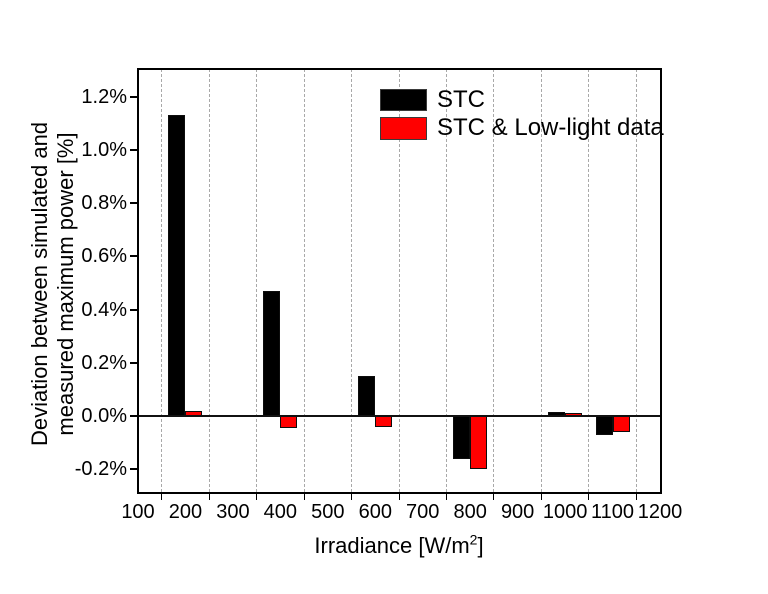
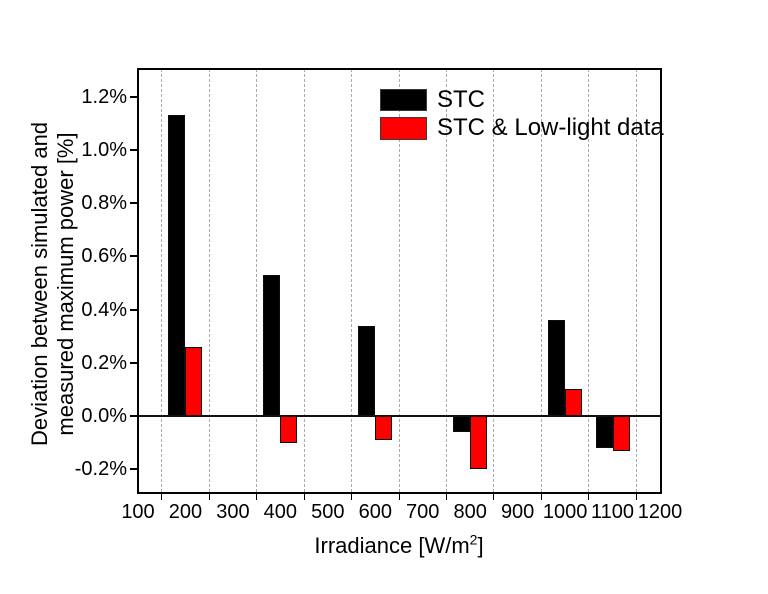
STC & Low-light data/200: 0.02% -> 0.26%
STC/400: 0.47% -> 0.53%
STC & Low-light data/400: -0.04% -> -0.10%
STC/600: 0.15% -> 0.34%
STC & Low-light data/600: -0.04% -> -0.09%
STC/800: -0.16% -> -0.06%
STC/1000: 0.01% -> 0.36%
STC & Low-light data/1000: 0.01% -> 0.10%
STC/1100: -0.07% -> -0.12%
STC & Low-light data/1100: -0.06% -> -0.13%
